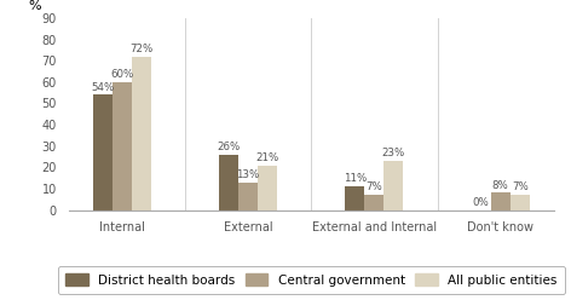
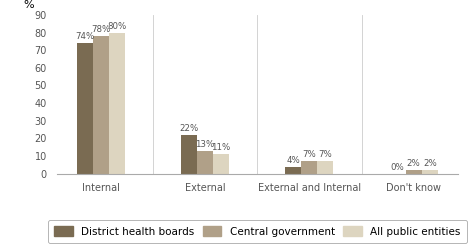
District health boards/Internal: 54% -> 74%
Central government/Internal: 60% -> 78%
All public entities/Internal: 72% -> 80%
District health boards/External: 26% -> 22%
All public entities/External: 21% -> 11%
District health boards/External and Internal: 11% -> 4%
All public entities/External and Internal: 23% -> 7%
Central government/Don't know: 8% -> 2%
All public entities/Don't know: 7% -> 2%
